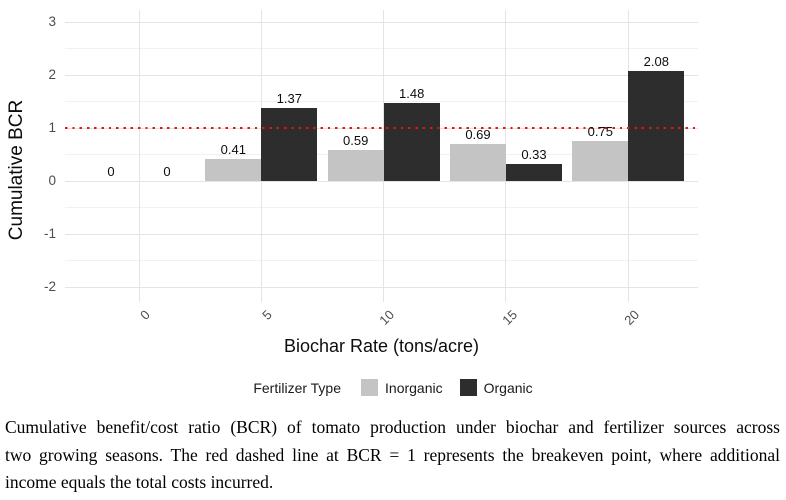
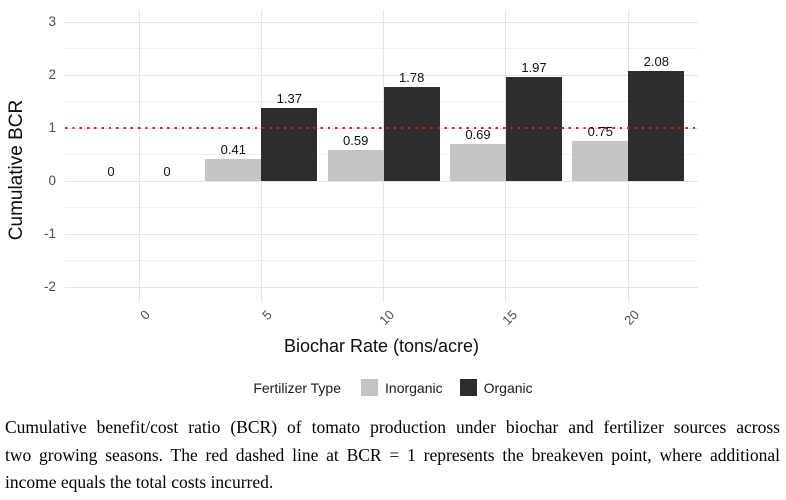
Organic/10: 1.48 -> 1.78
Organic/15: 0.33 -> 1.97
